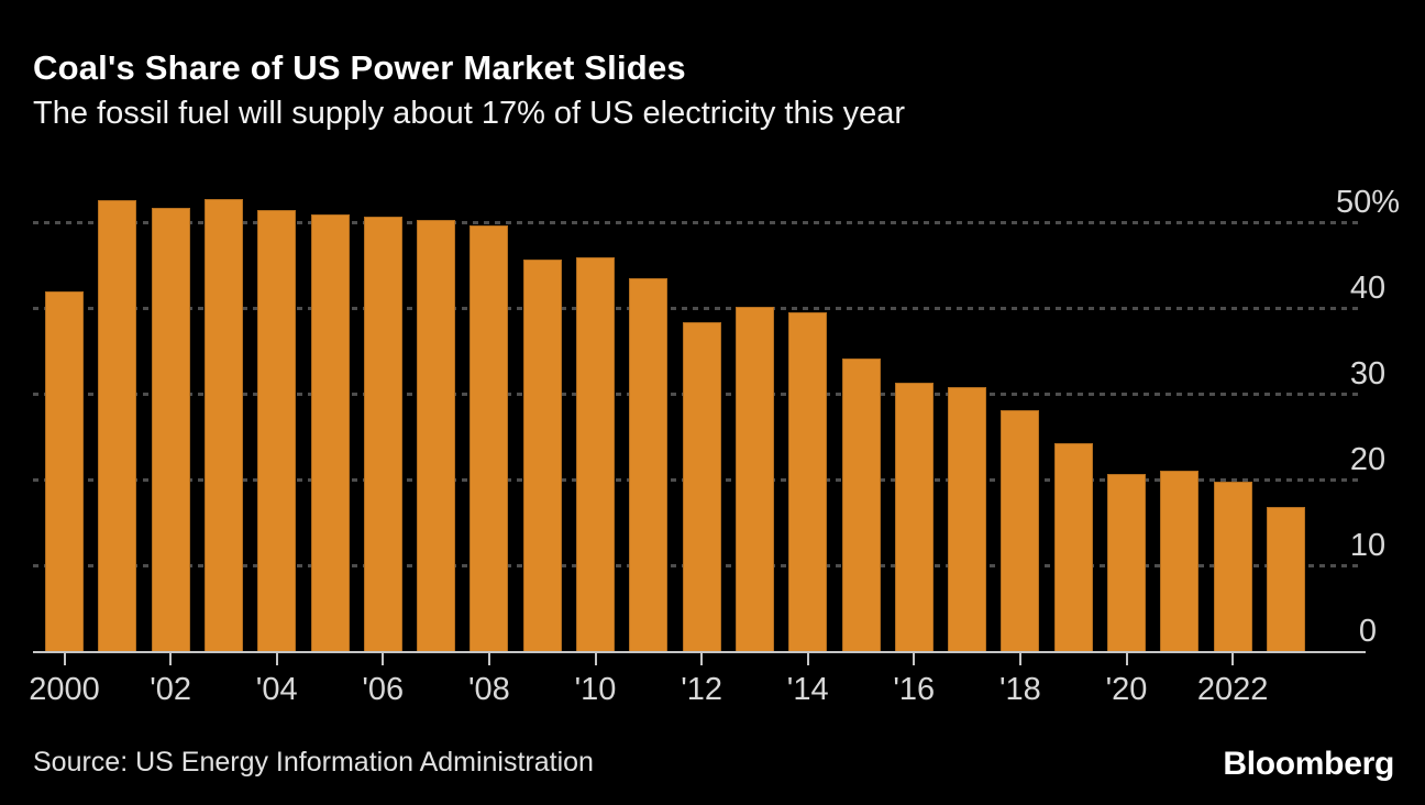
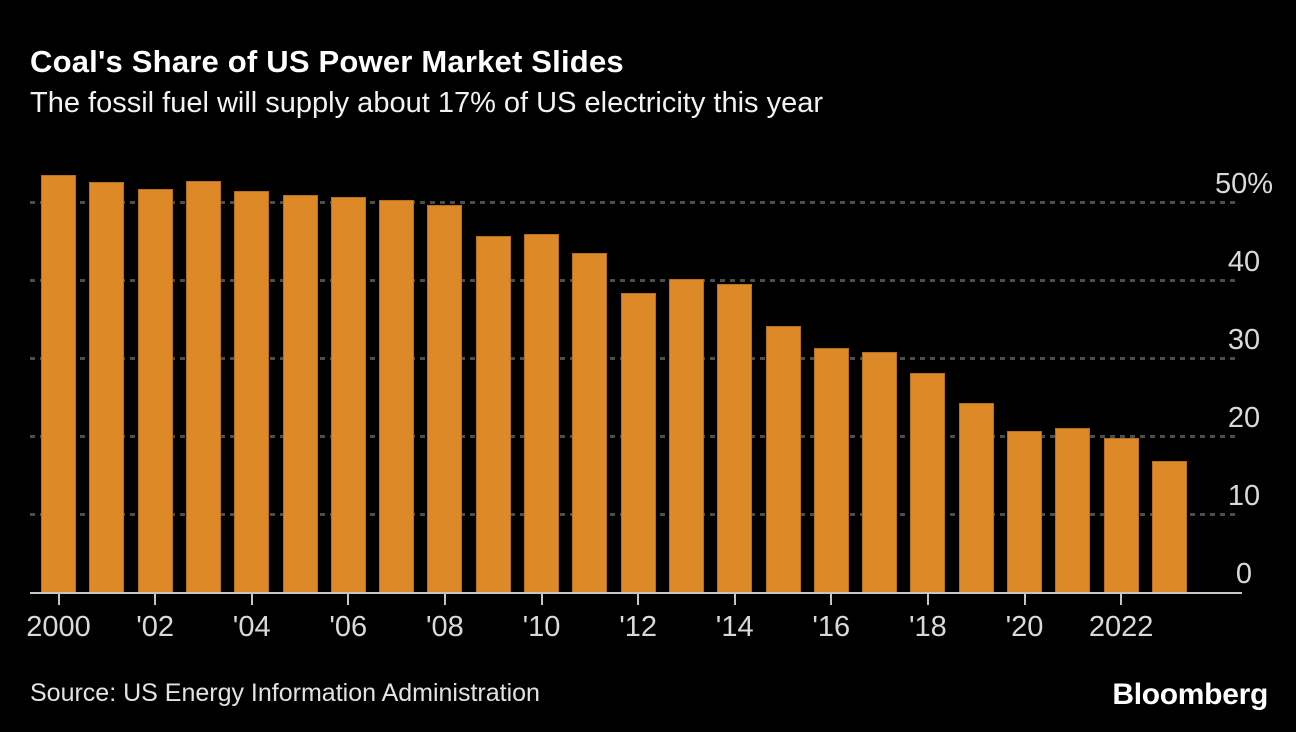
2000: 42 -> 54
